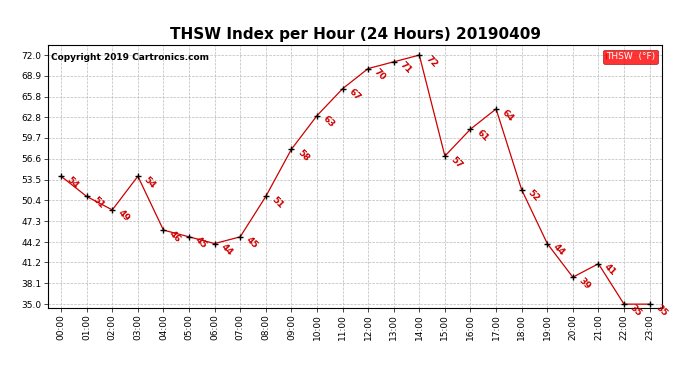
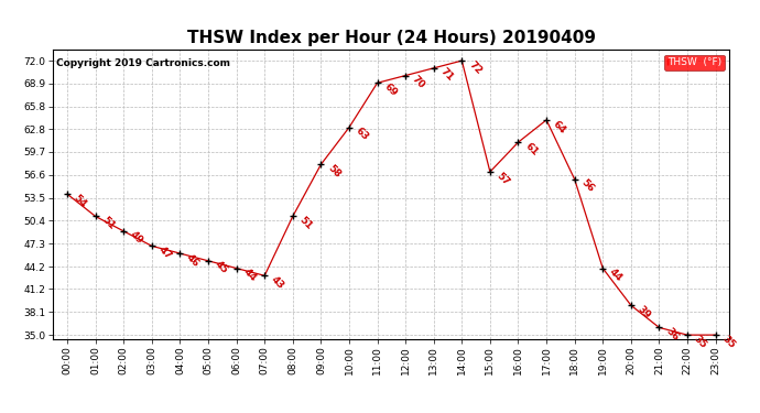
03:00: 54 -> 47
07:00: 45 -> 43
11:00: 67 -> 69
18:00: 52 -> 56
21:00: 41 -> 36
